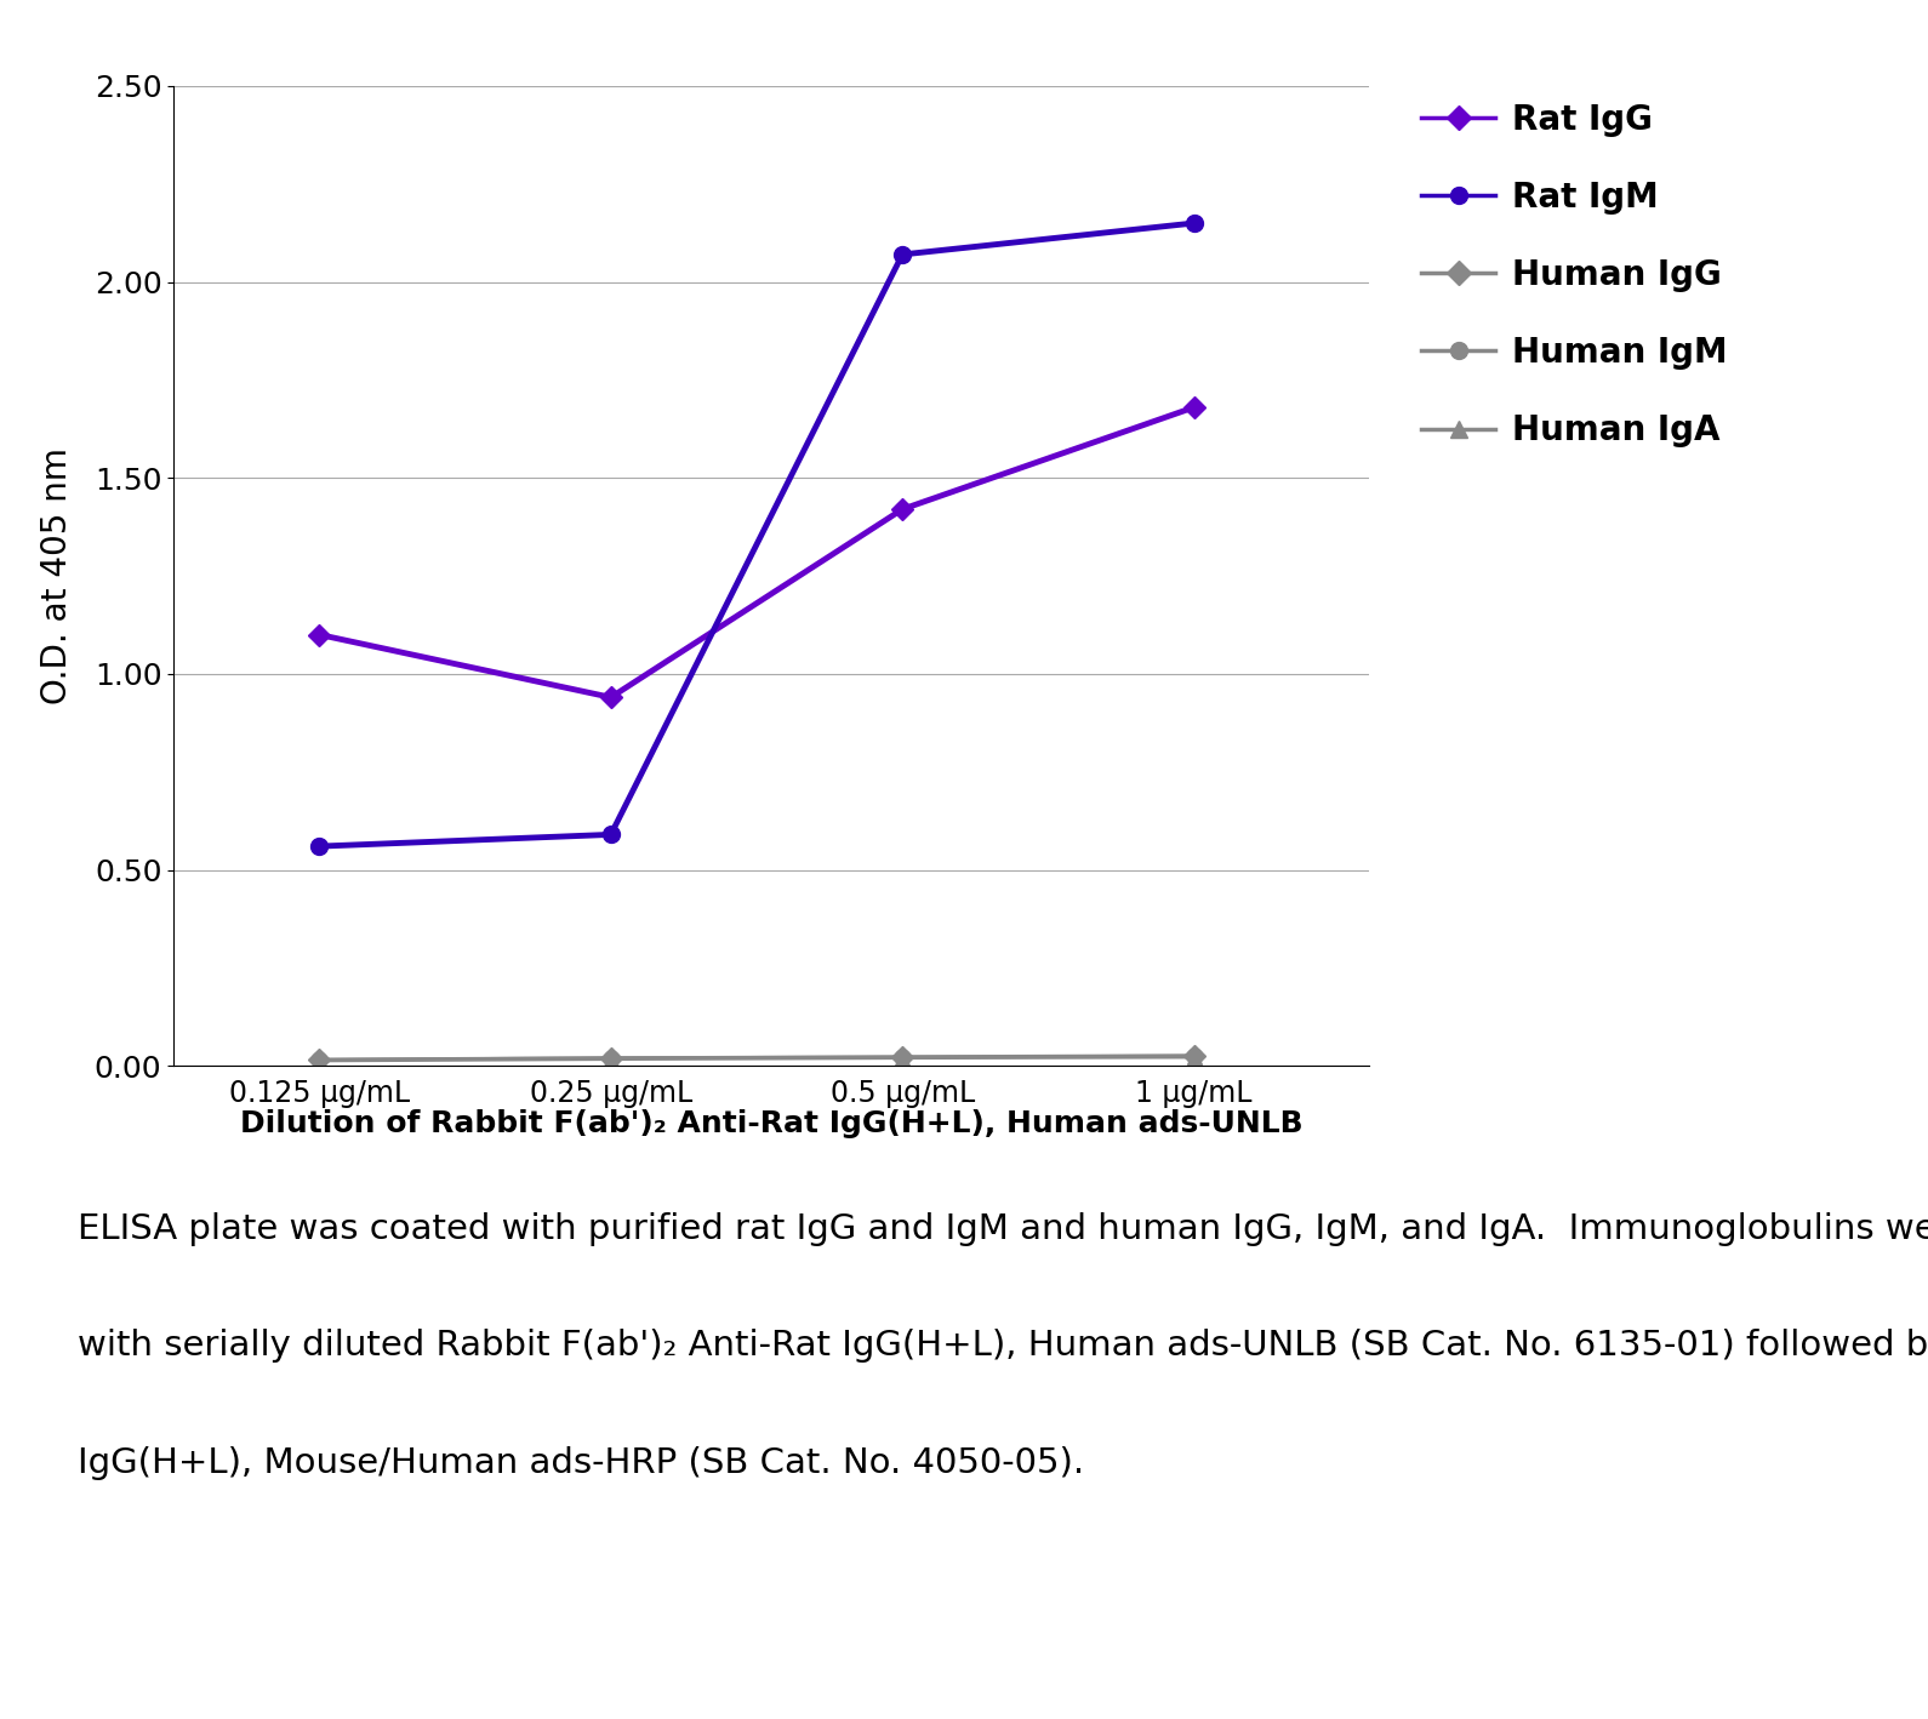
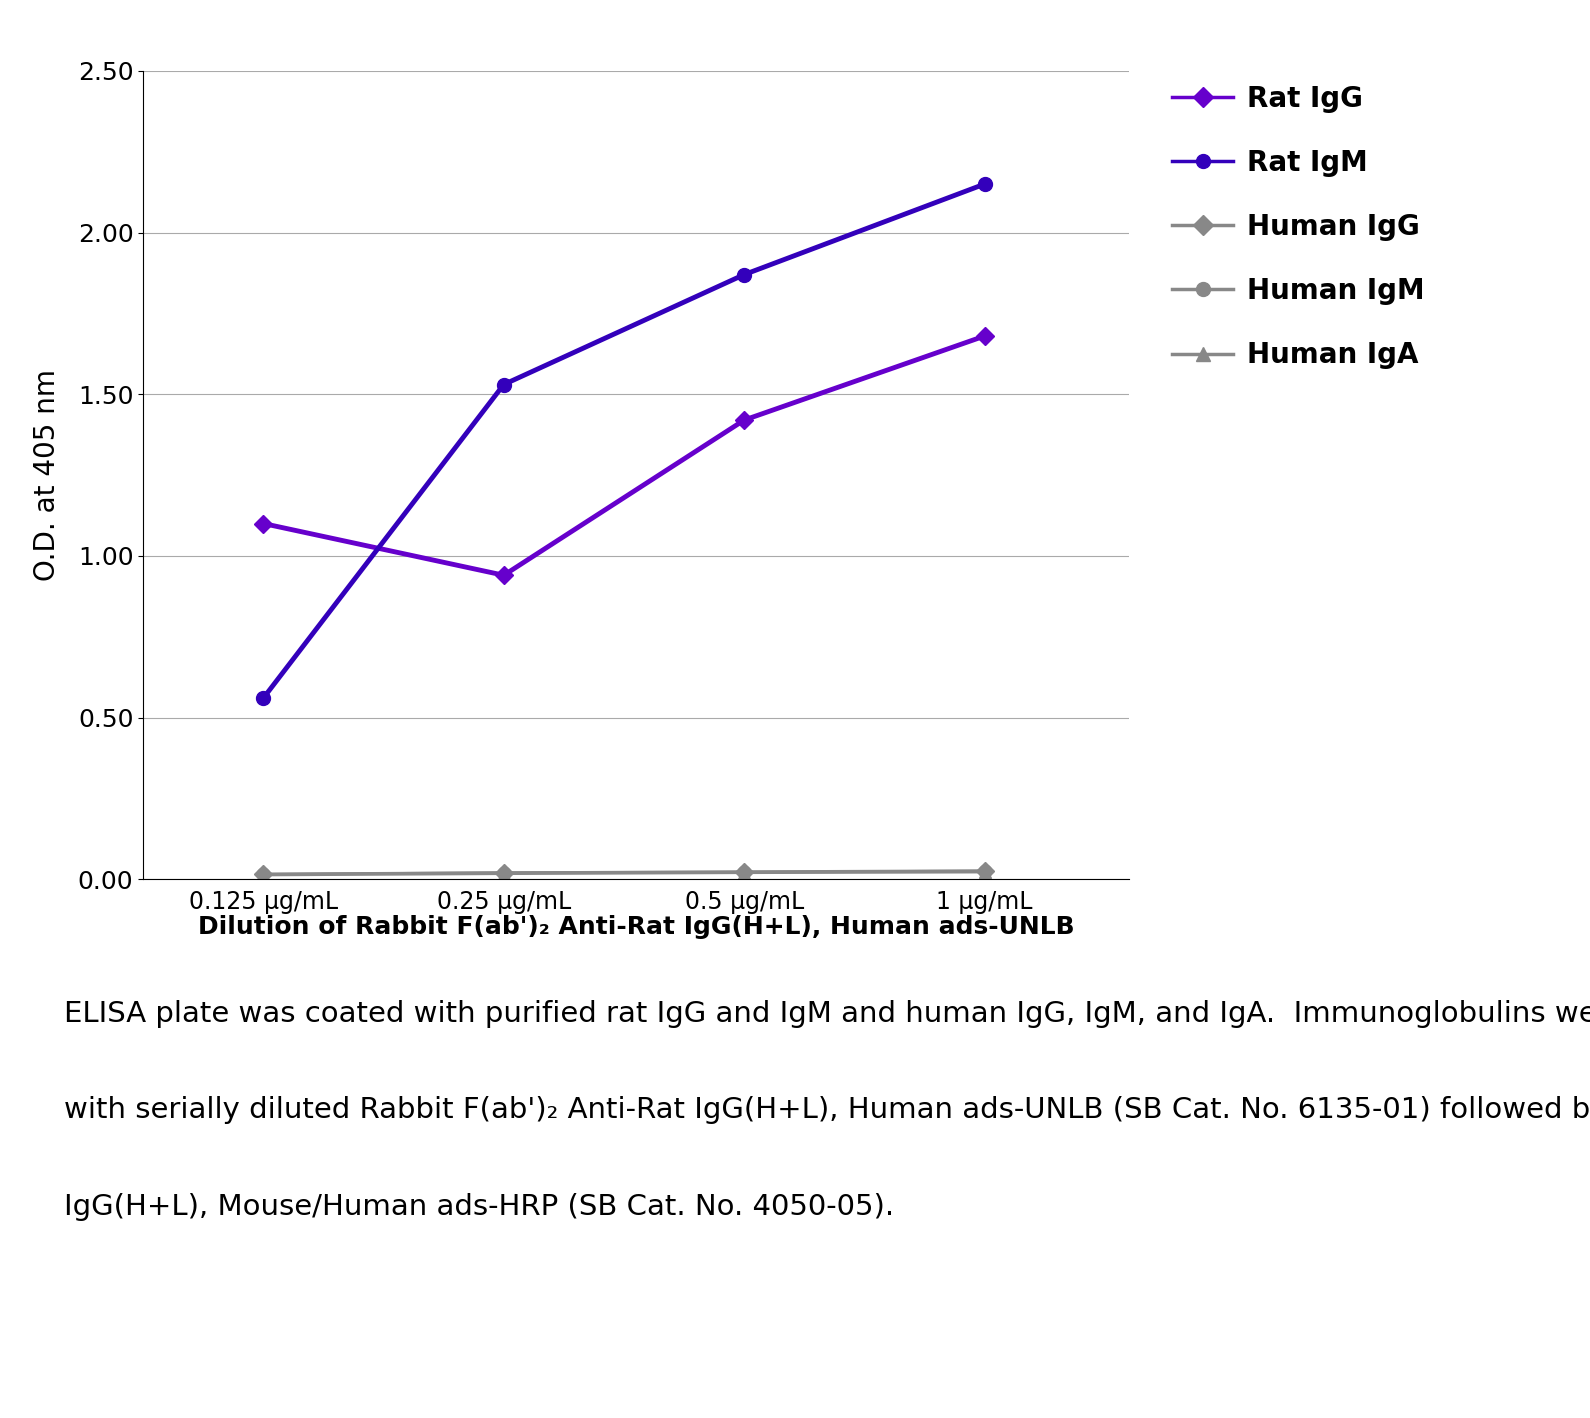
Rat IgM/0.25 μg/mL: 0.59 -> 1.53
Rat IgM/0.5 μg/mL: 2.07 -> 1.87
